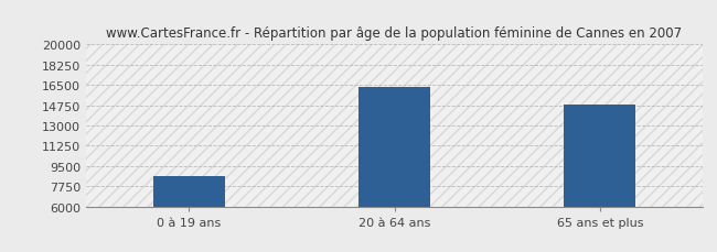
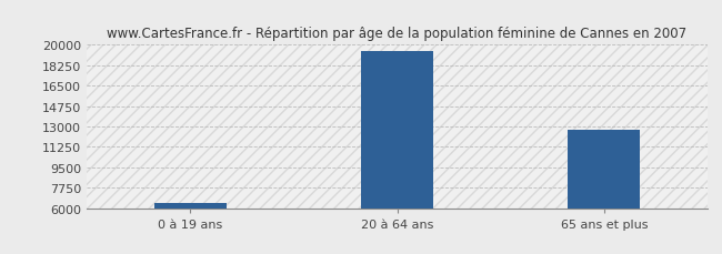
0 à 19 ans: 8600 -> 6500
20 à 64 ans: 16300 -> 19500
65 ans et plus: 14800 -> 12800
